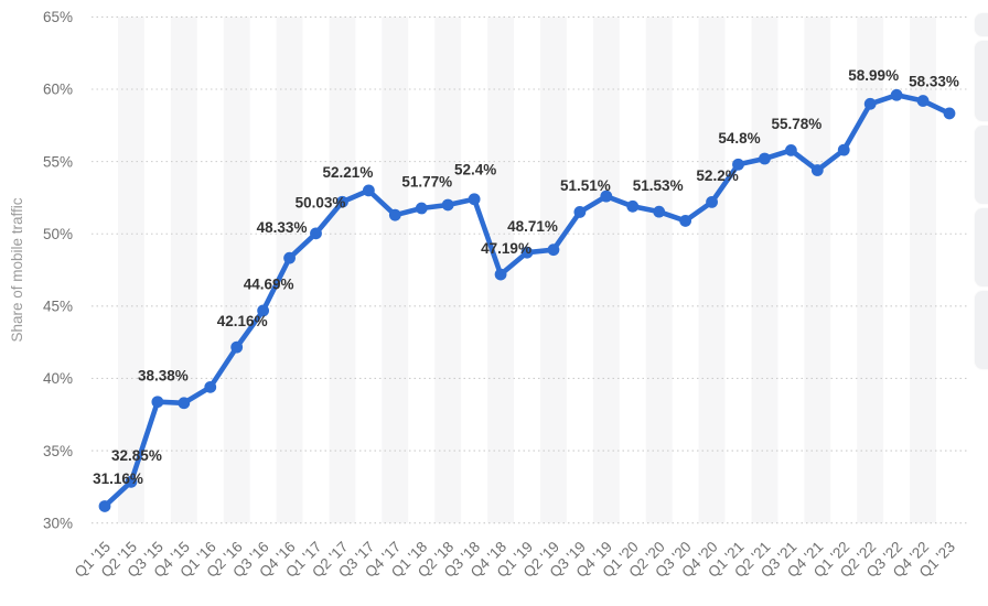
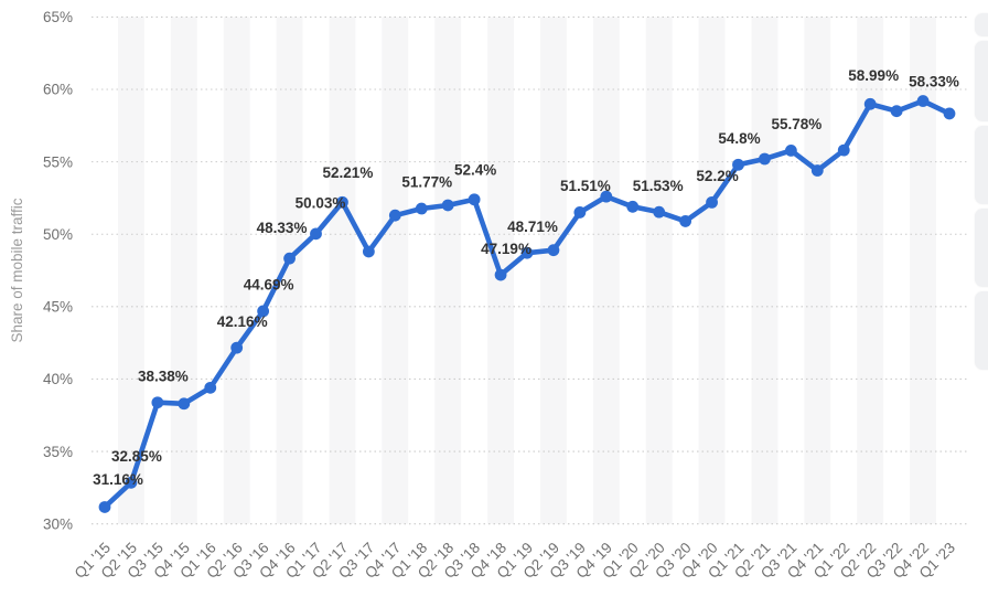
Q3 '17: 53.0% -> 48.8%
Q3 '22: 59.6% -> 58.5%
